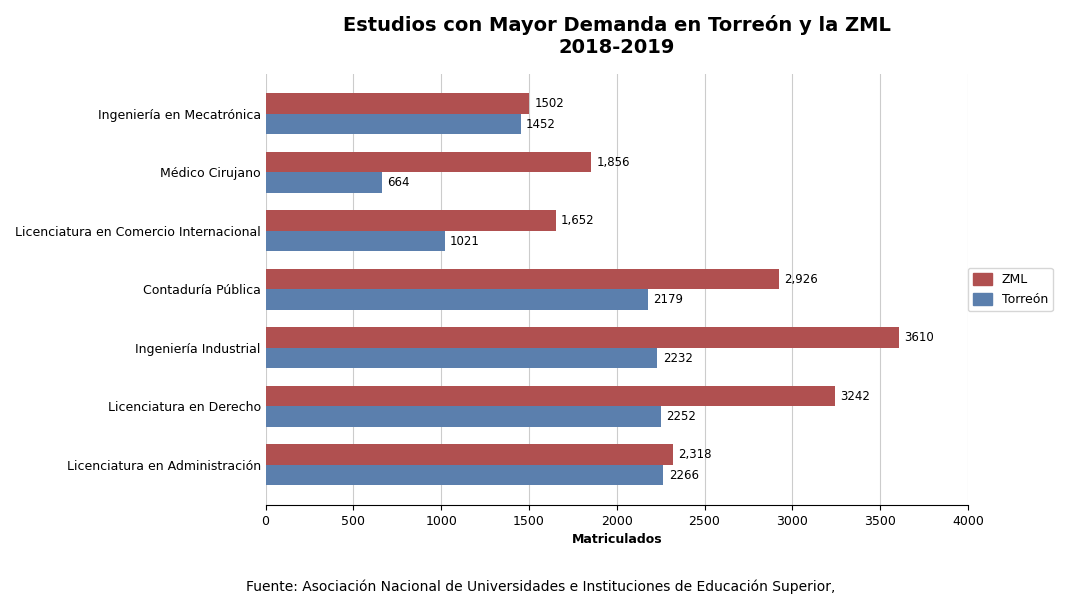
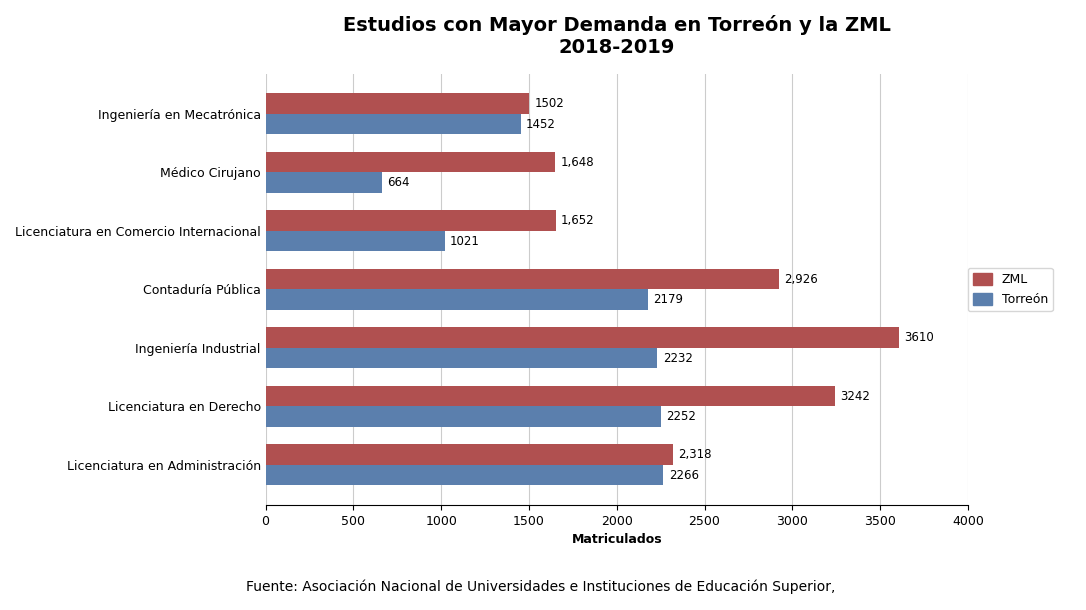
ZML/Médico Cirujano: 1,856 -> 1,648
